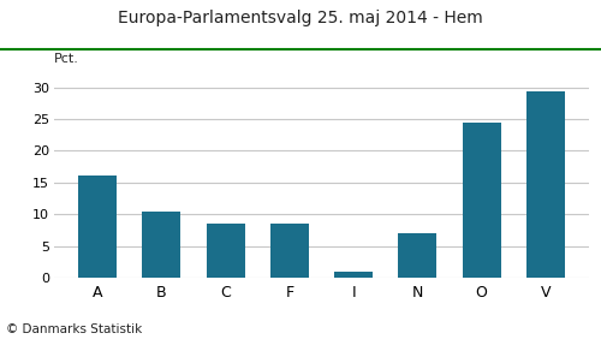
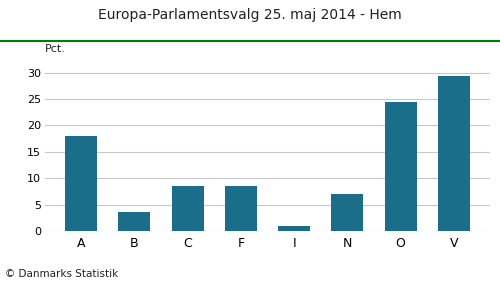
A: 16.2 -> 18.0
B: 10.4 -> 3.6
